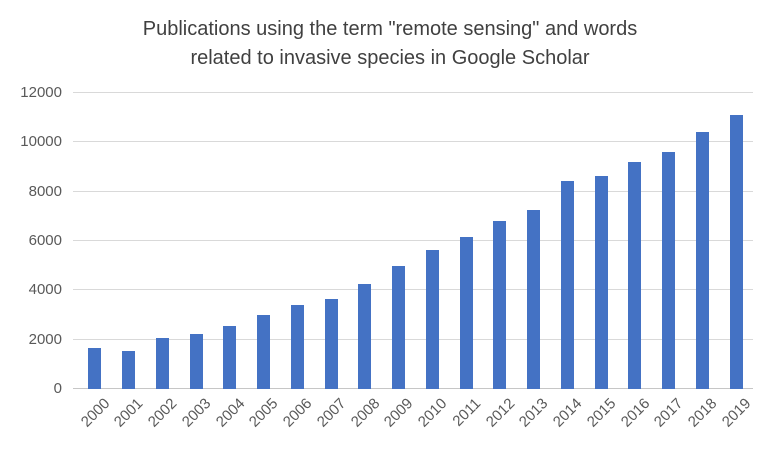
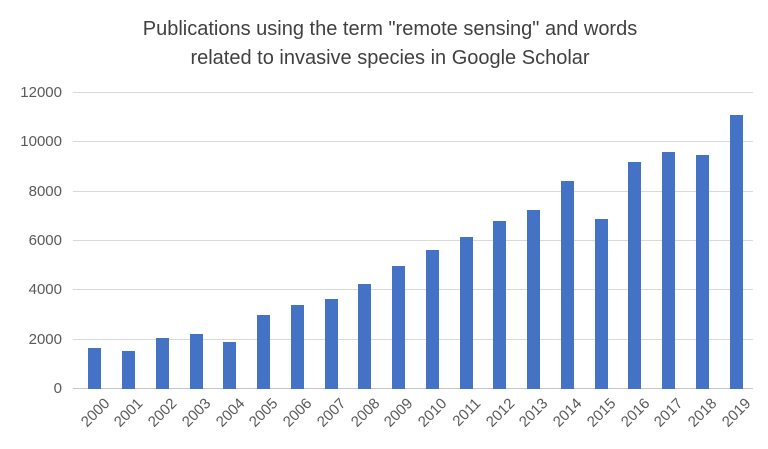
2004: 2600 -> 1900
2015: 8600 -> 6900
2018: 10400 -> 9500
